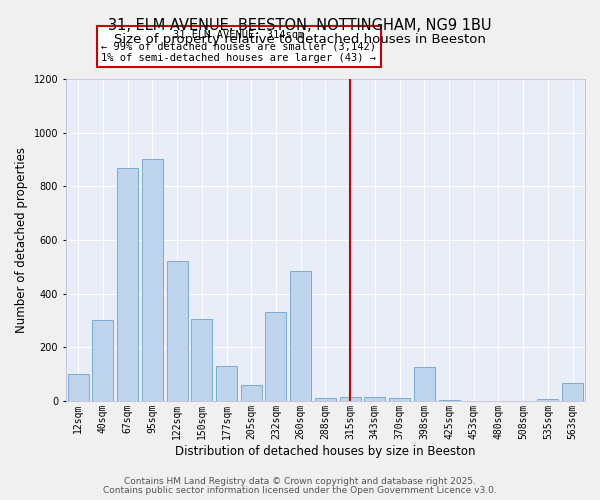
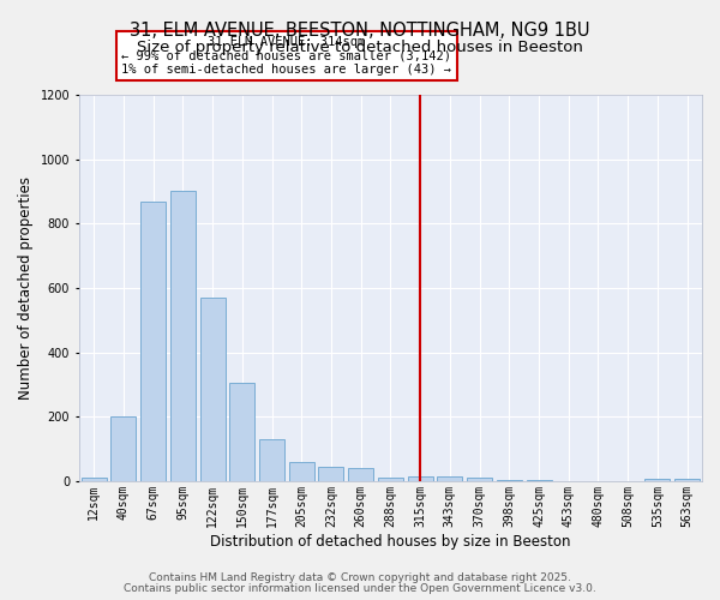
12sqm: 100 -> 10
40sqm: 300 -> 200
122sqm: 520 -> 570
232sqm: 330 -> 45
260sqm: 485 -> 40
398sqm: 125 -> 3
563sqm: 65 -> 8
